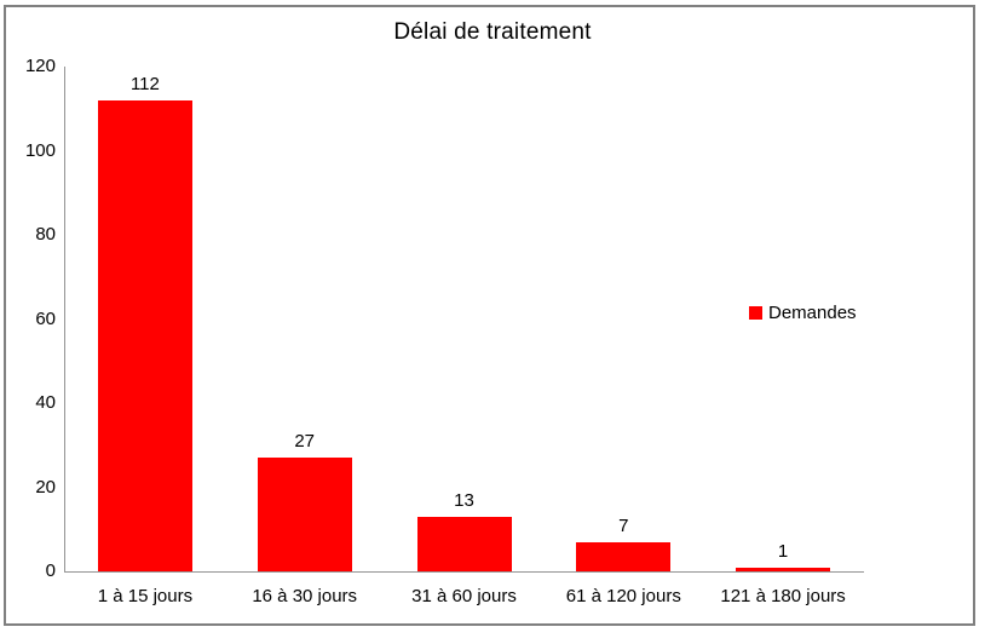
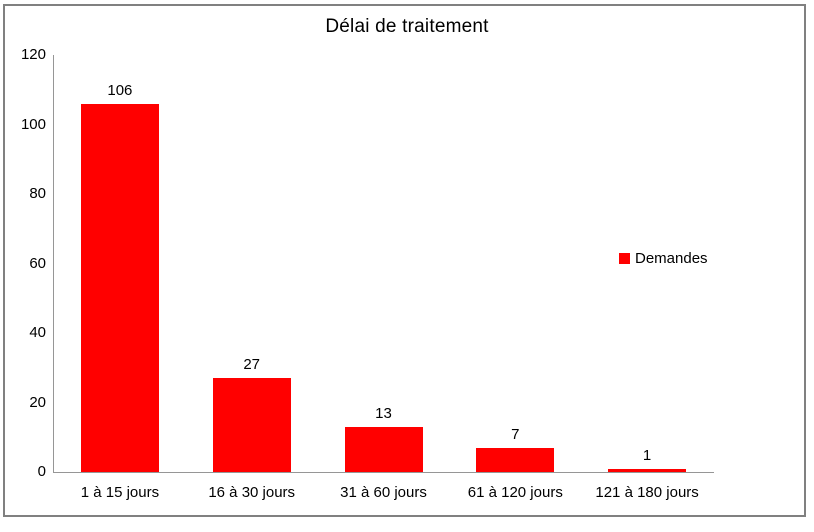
1 à 15 jours: 112 -> 106
